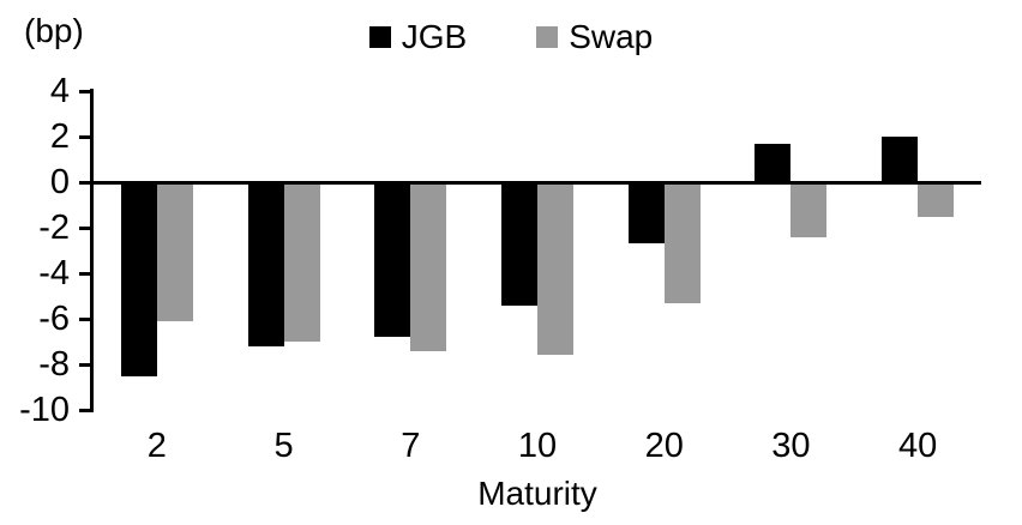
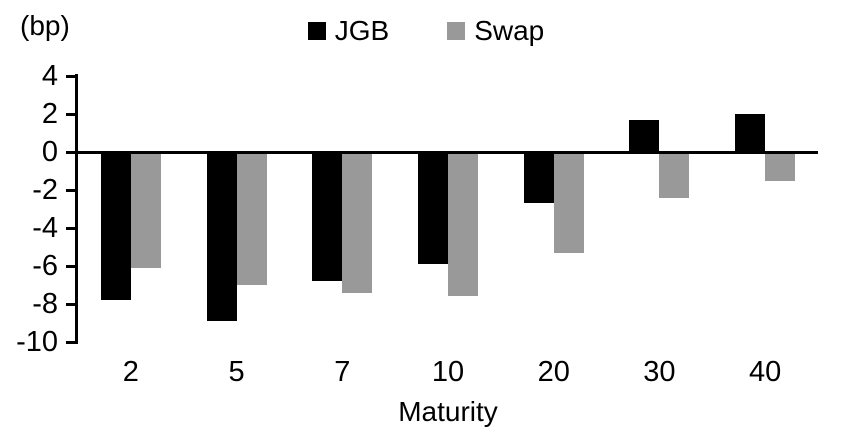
JGB/2: -8.5 -> -7.8
JGB/5: -7.2 -> -8.9
JGB/10: -5.4 -> -5.9
